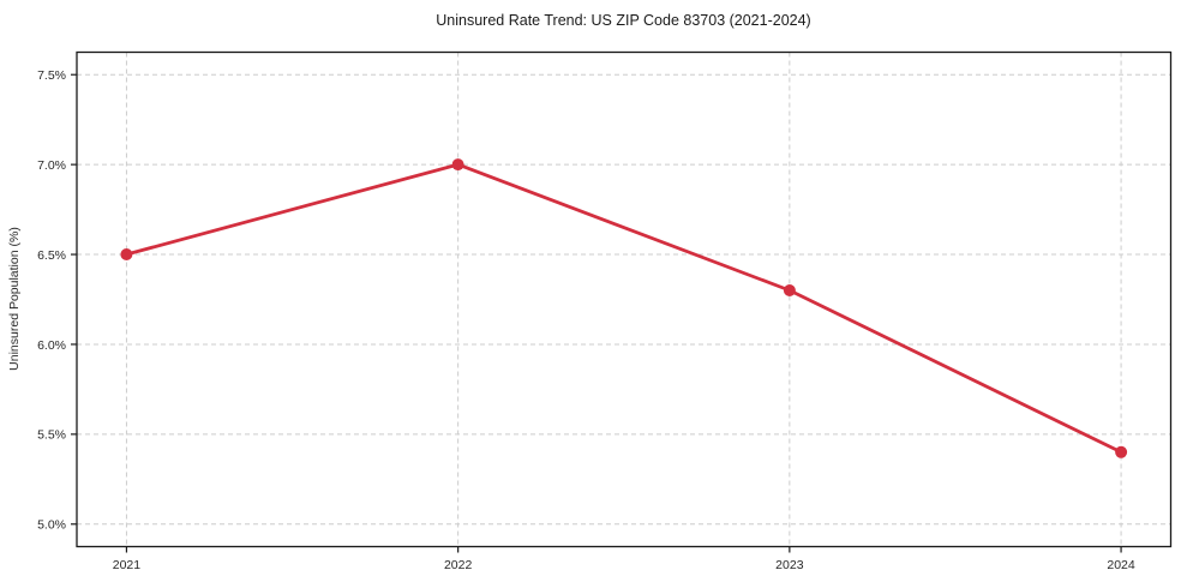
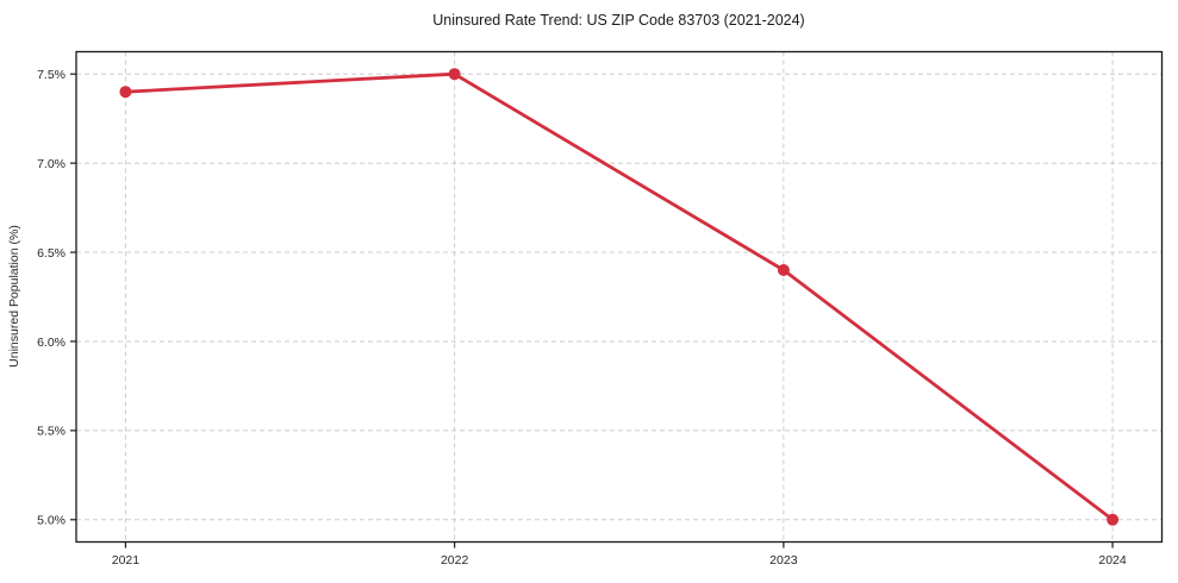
2021: 6.5% -> 7.4%
2022: 7.0% -> 7.5%
2023: 6.3% -> 6.4%
2024: 5.4% -> 5.0%
